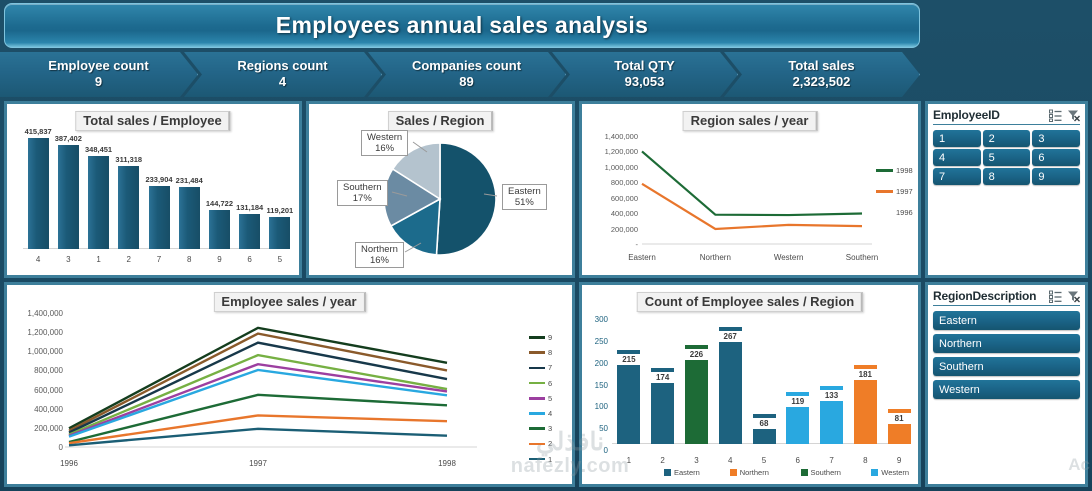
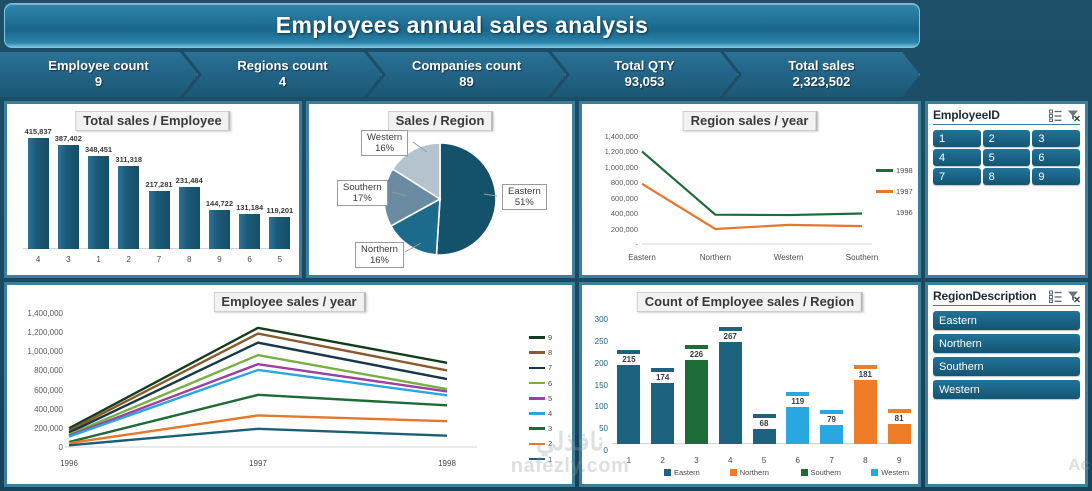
Total sales / Employee/7: 233,904 -> 217,281
Count of Employee sales / Region/7: 133 -> 79
